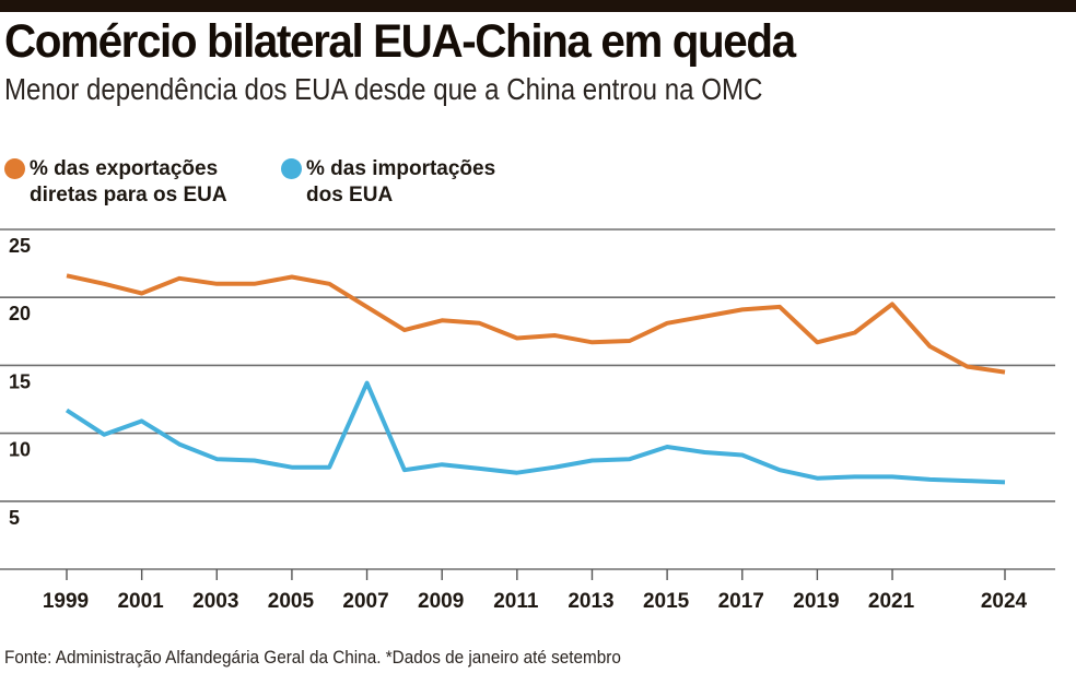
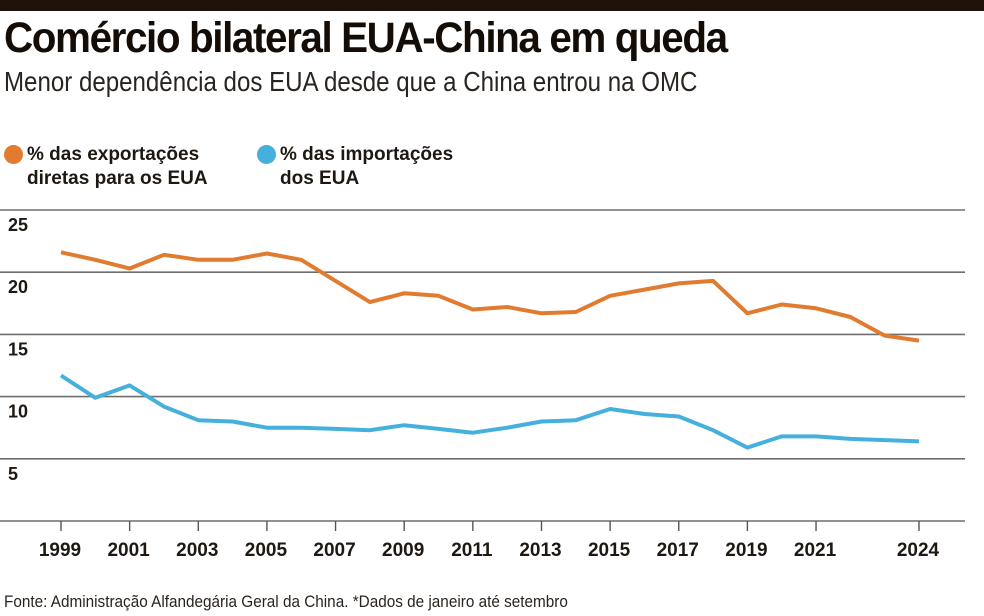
% das importações dos EUA/2007: 13.7 -> 7.4
% das importações dos EUA/2019: 6.7 -> 5.9
% das exportações diretas para os EUA/2021: 19.5 -> 17.1
